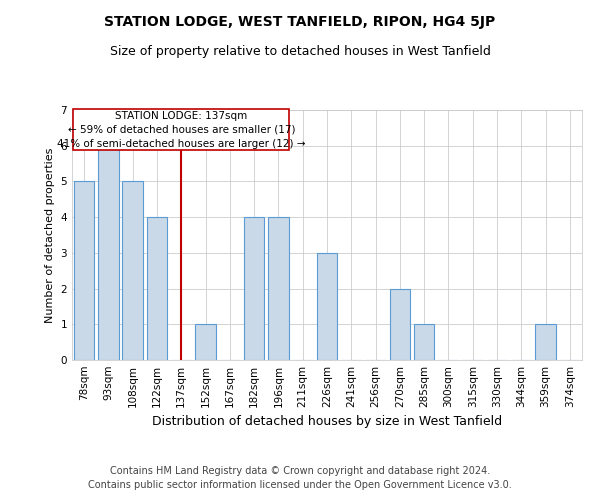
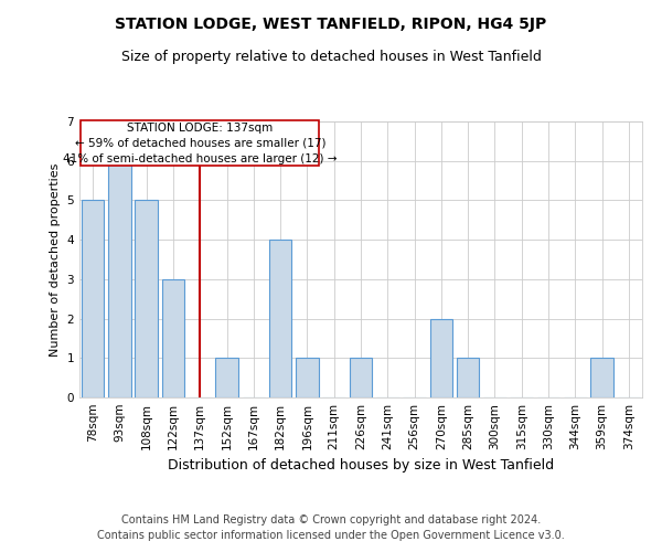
122sqm: 4 -> 3
196sqm: 4 -> 1
226sqm: 3 -> 1
